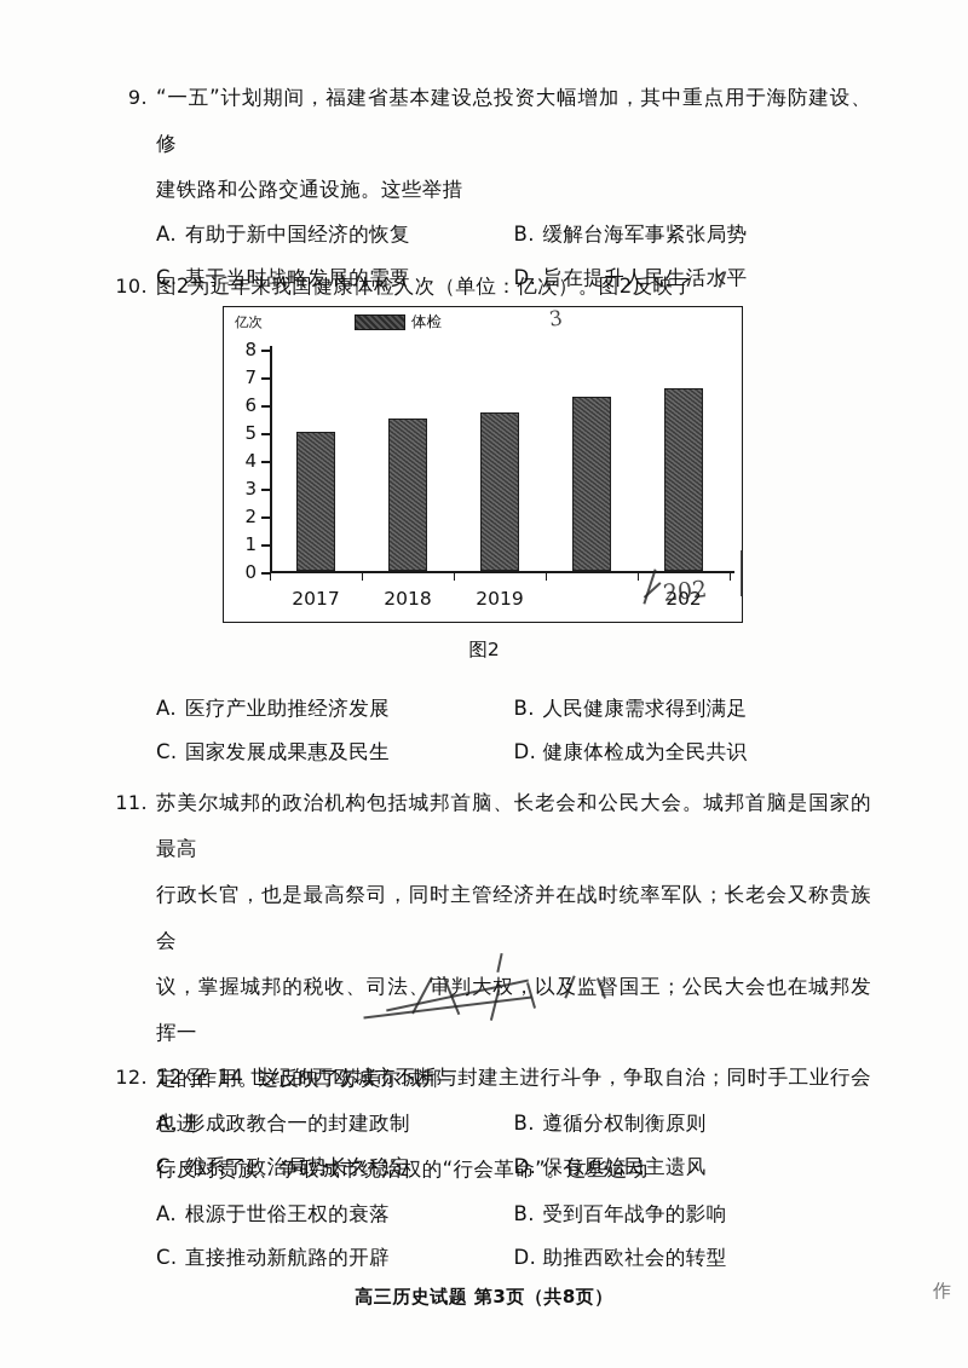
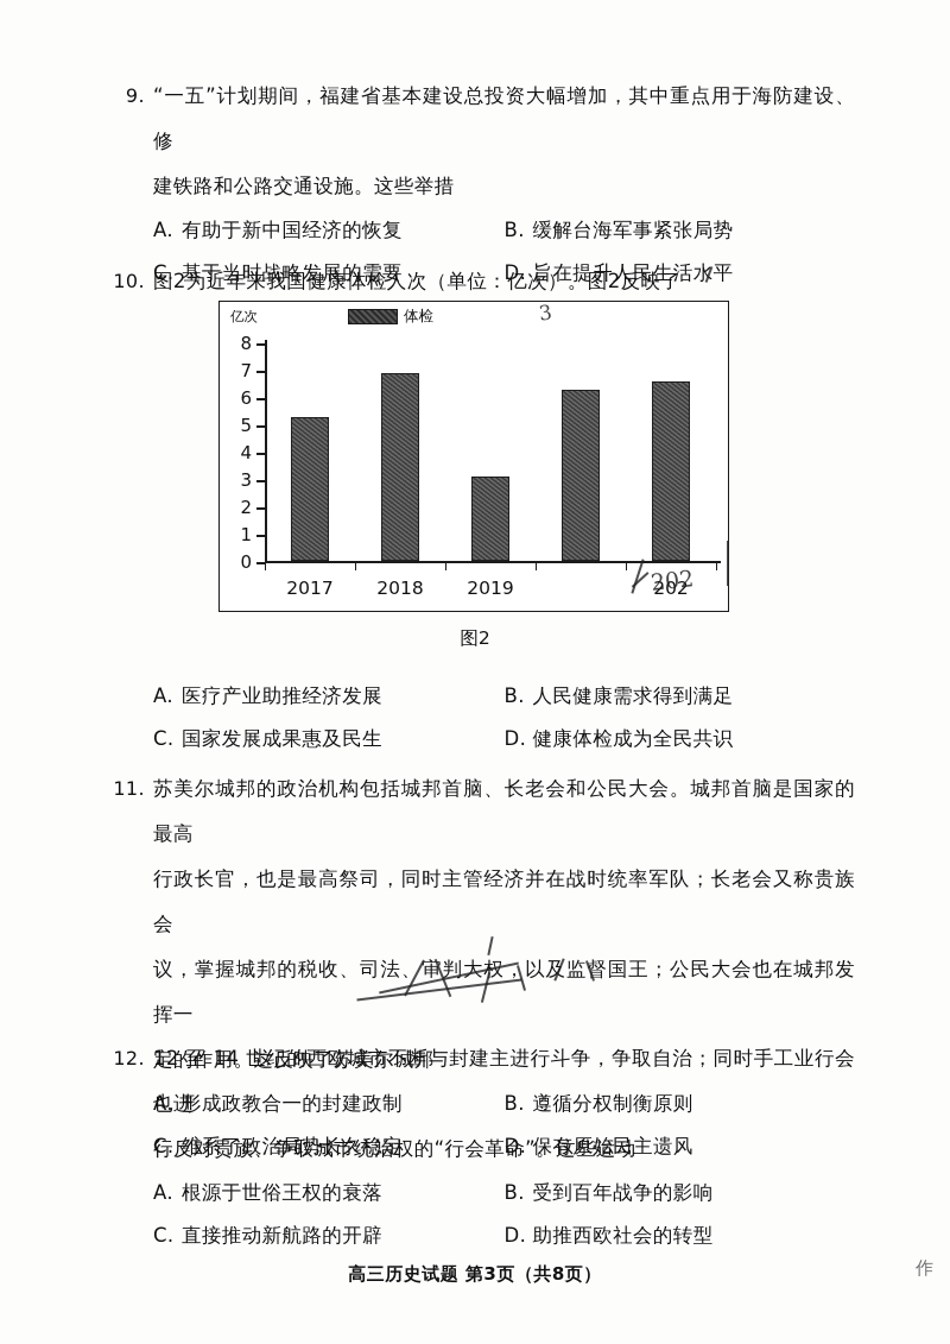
2017: 5.0 -> 5.3
2018: 5.5 -> 6.9
2019: 5.7 -> 3.1
